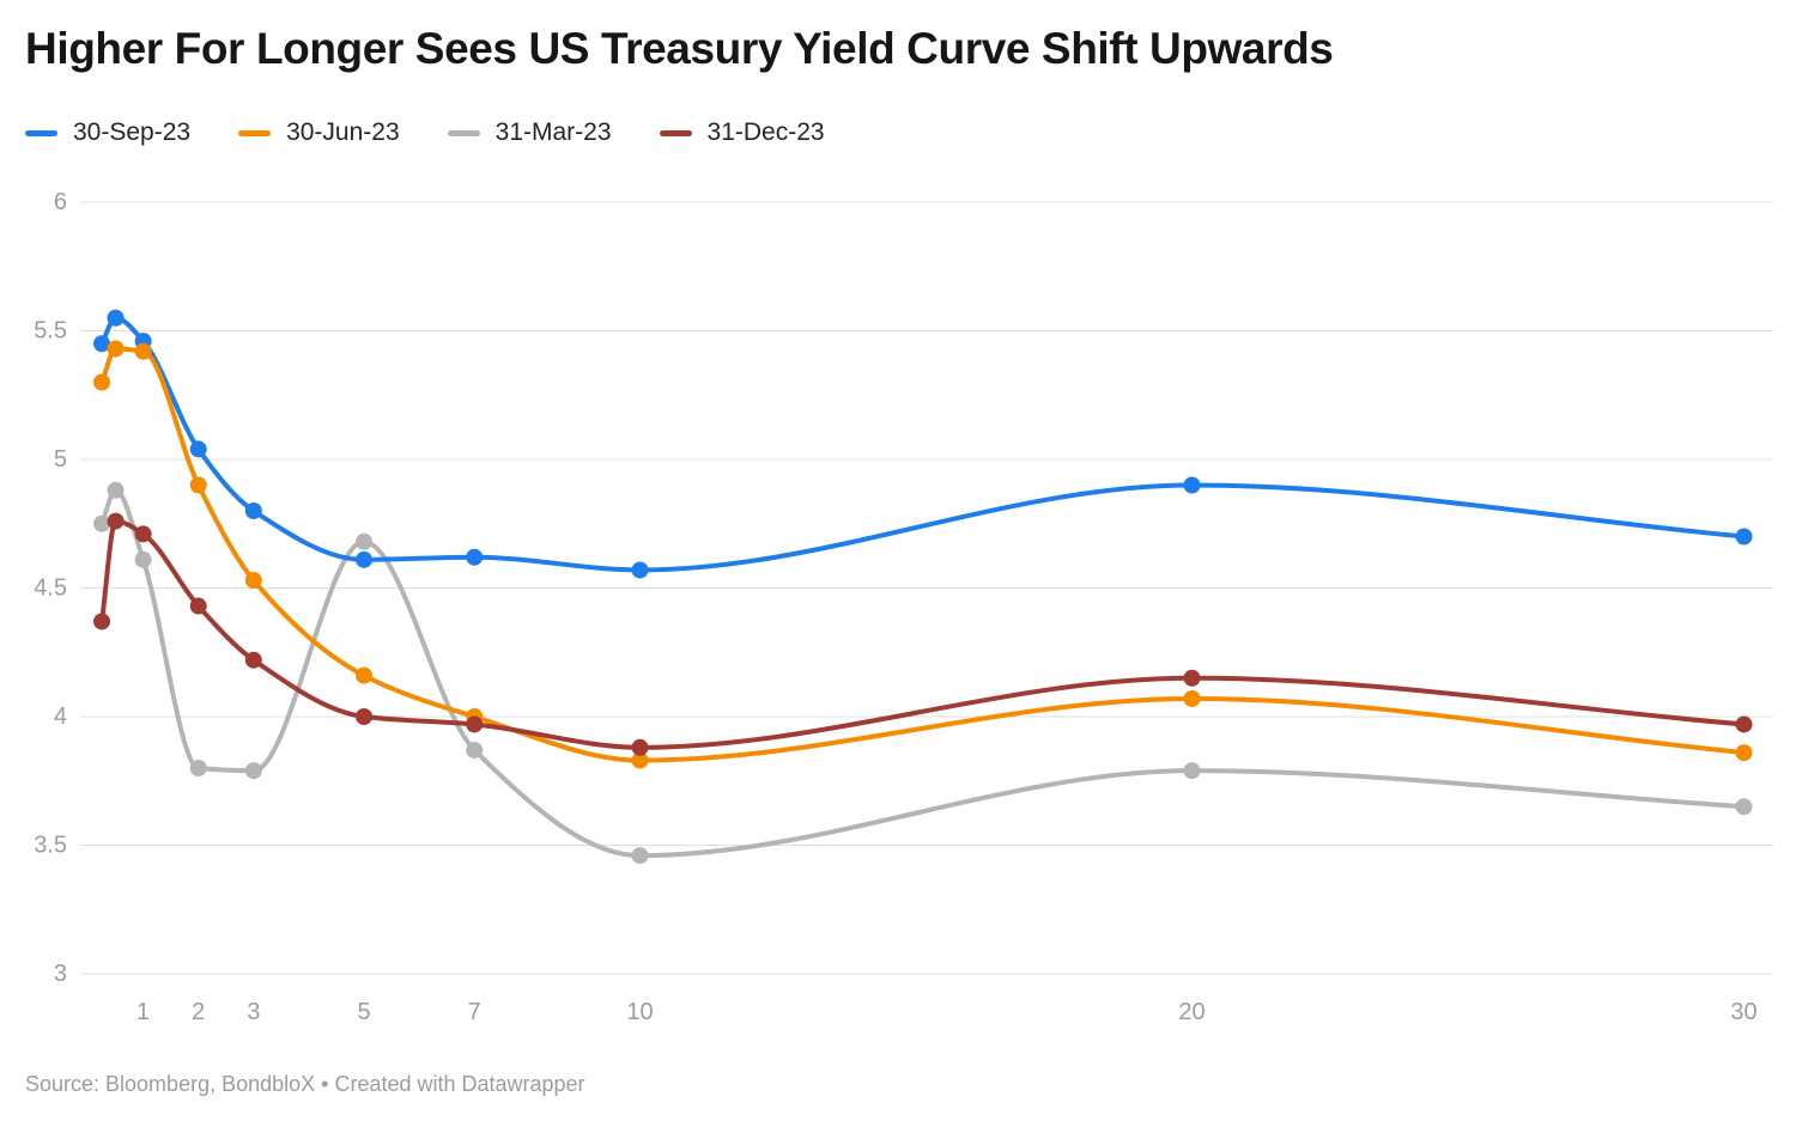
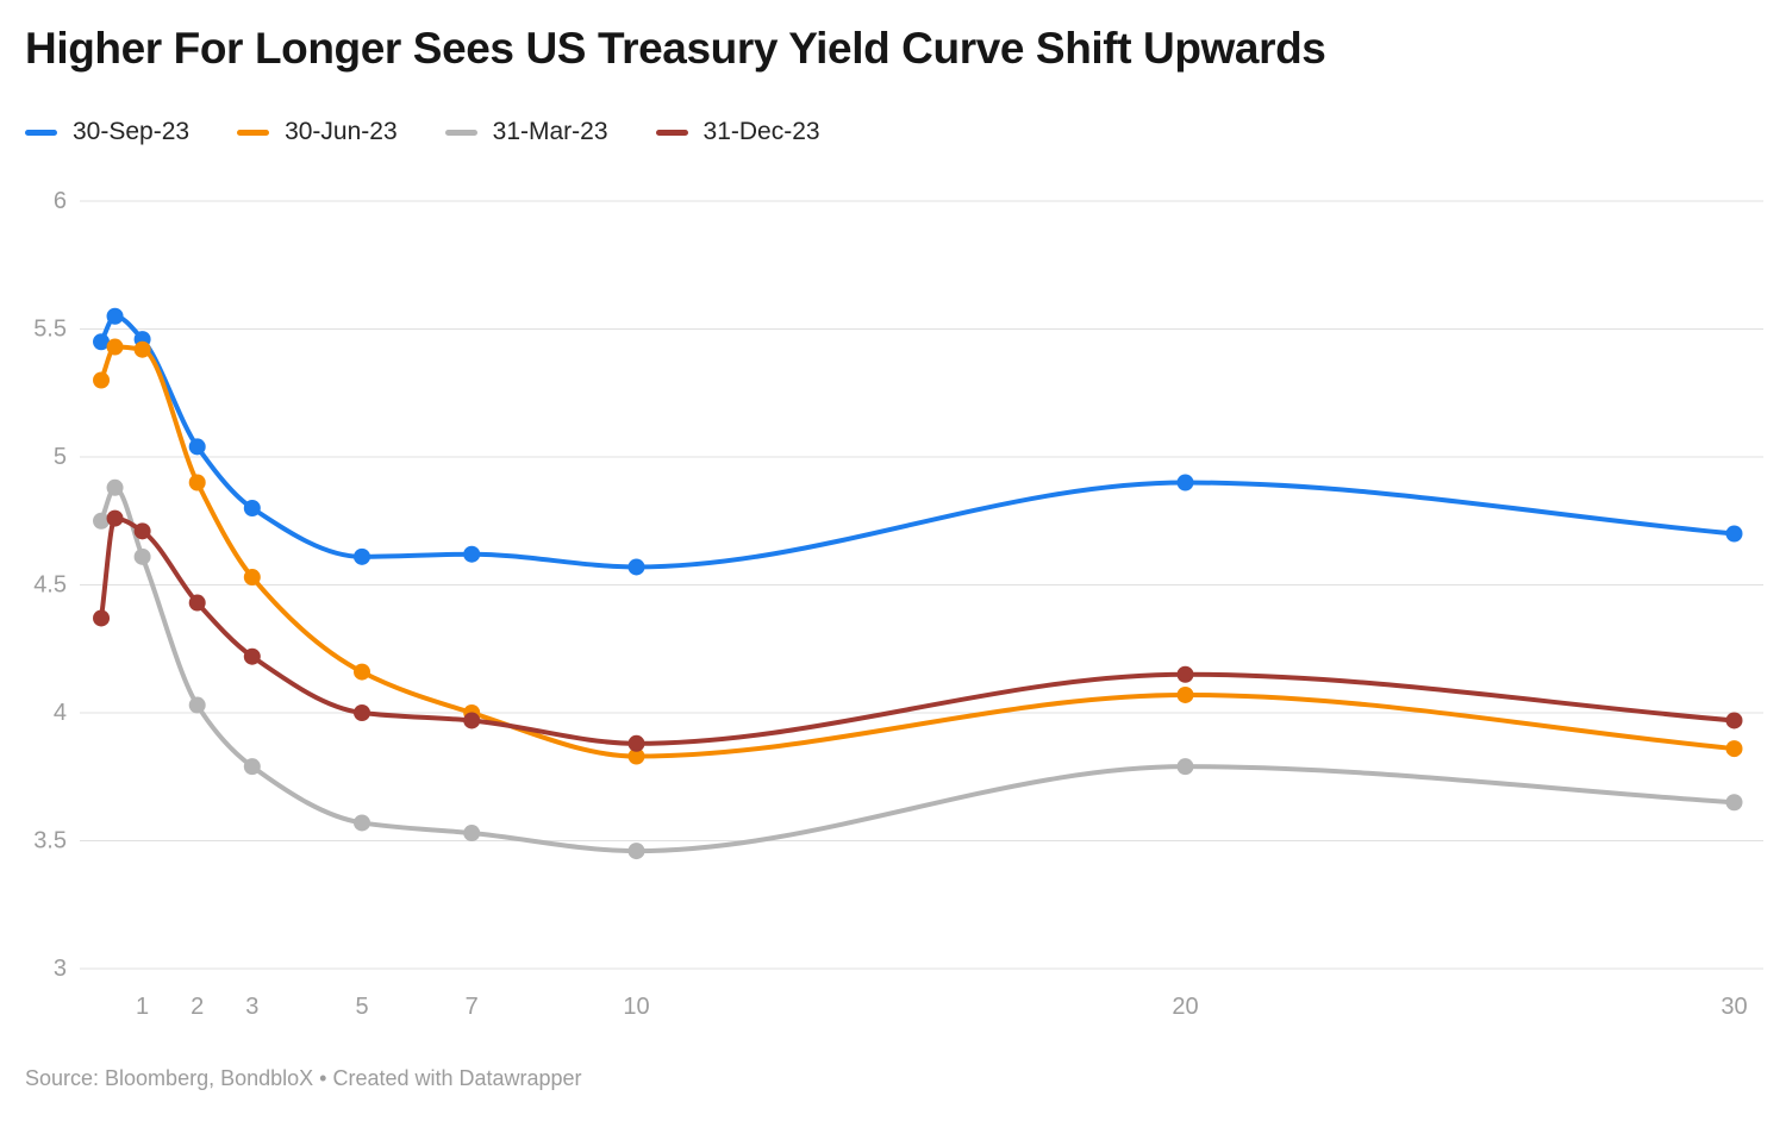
31-Mar-23/2: 3.80 -> 4.03
31-Mar-23/5: 4.68 -> 3.57
31-Mar-23/7: 3.87 -> 3.53
